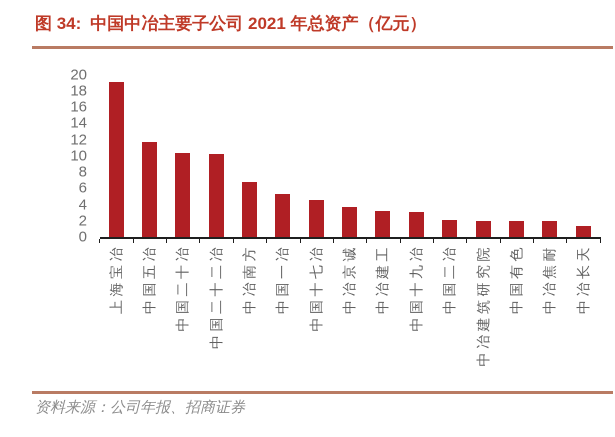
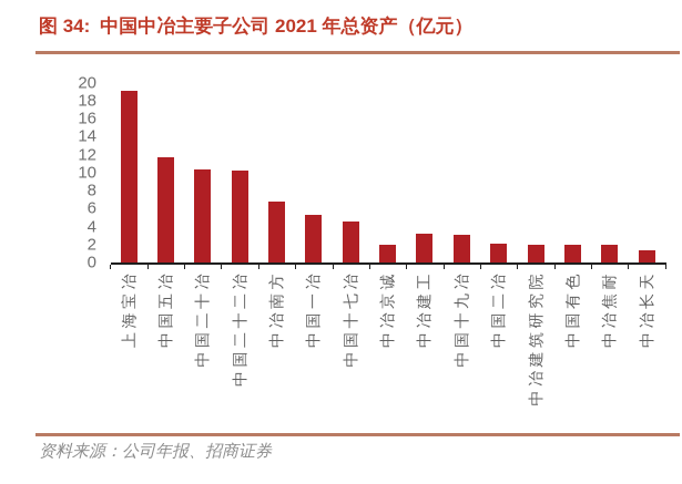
中冶京诚: 4 -> 2
